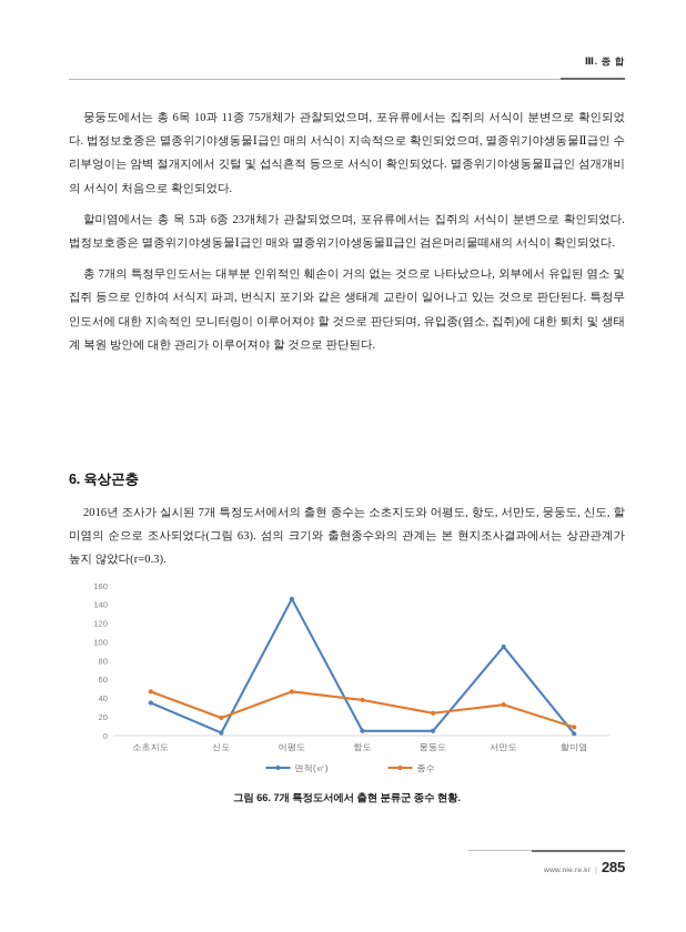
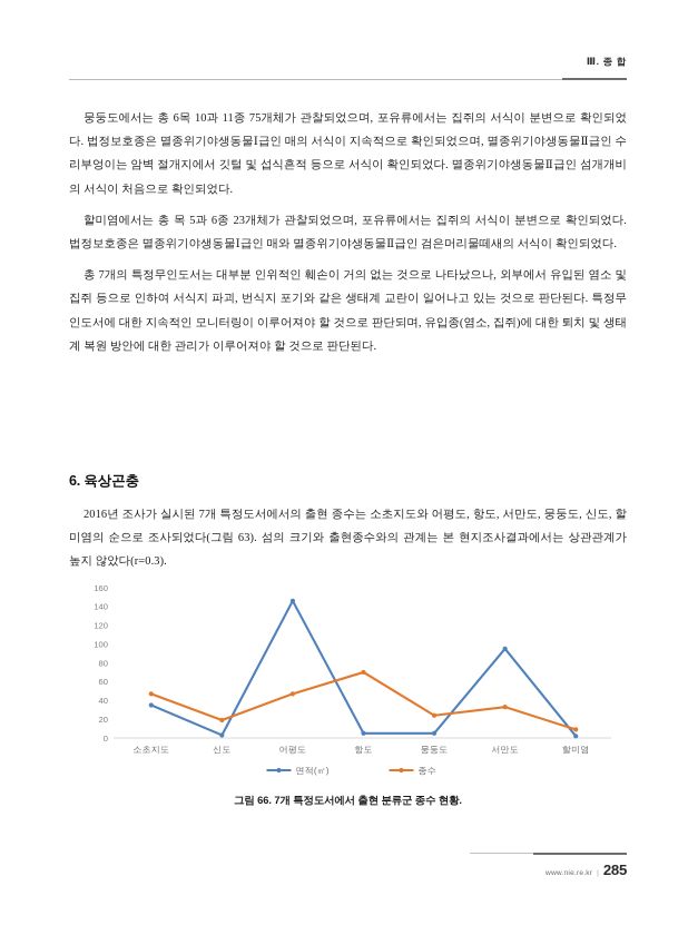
종수/항도: 40 -> 70
